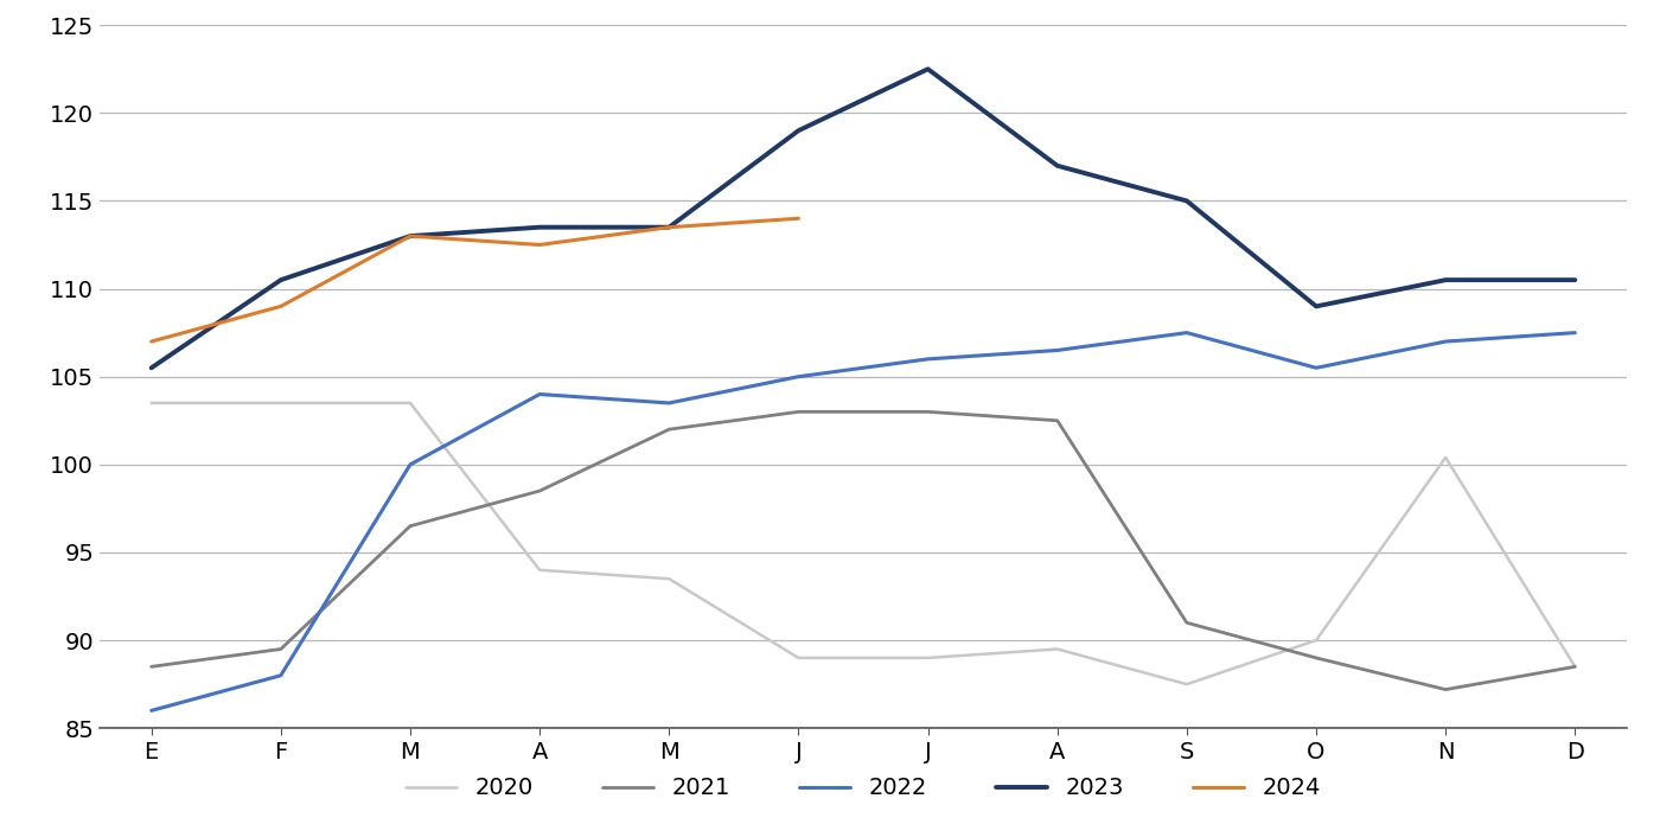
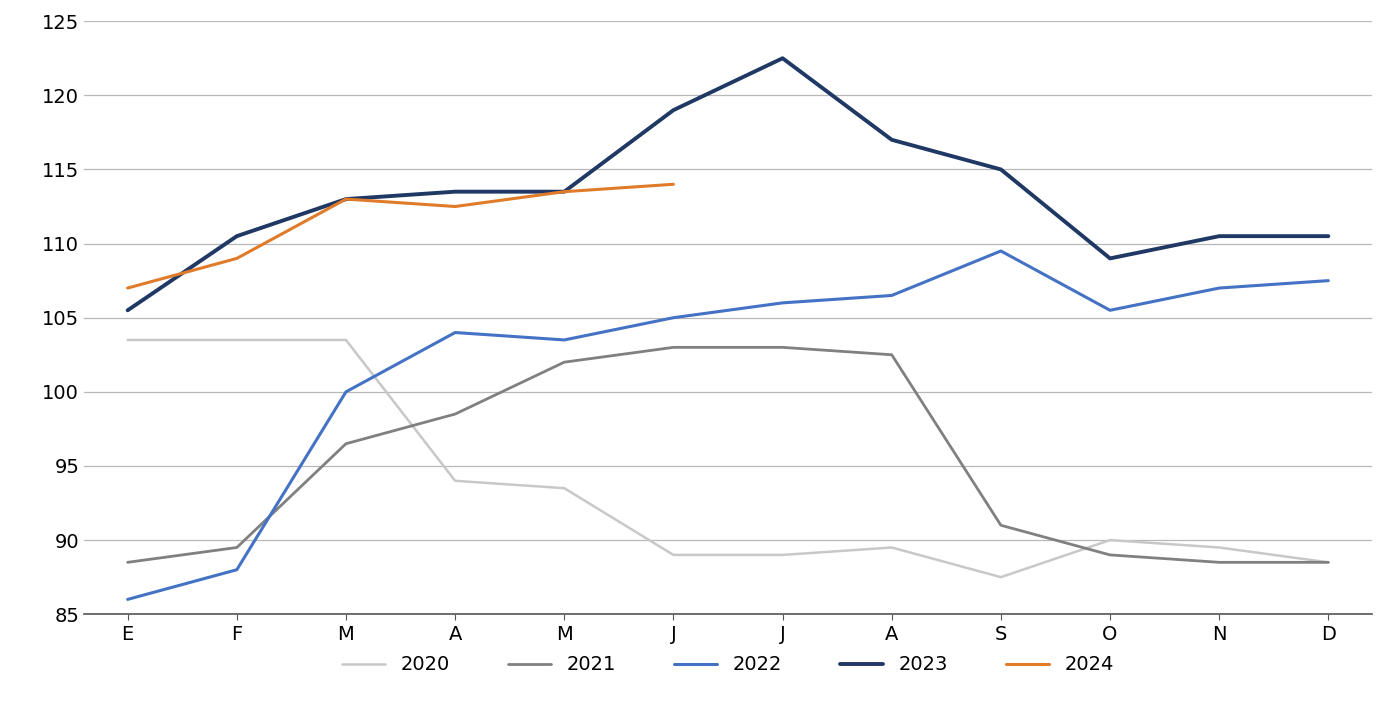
2022/S: 107.5 -> 109.5
2020/N: 100.4 -> 89.5
2021/N: 87.2 -> 88.5
